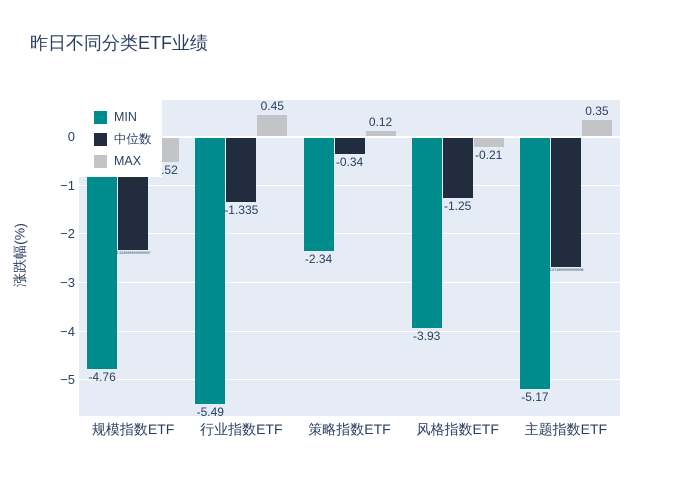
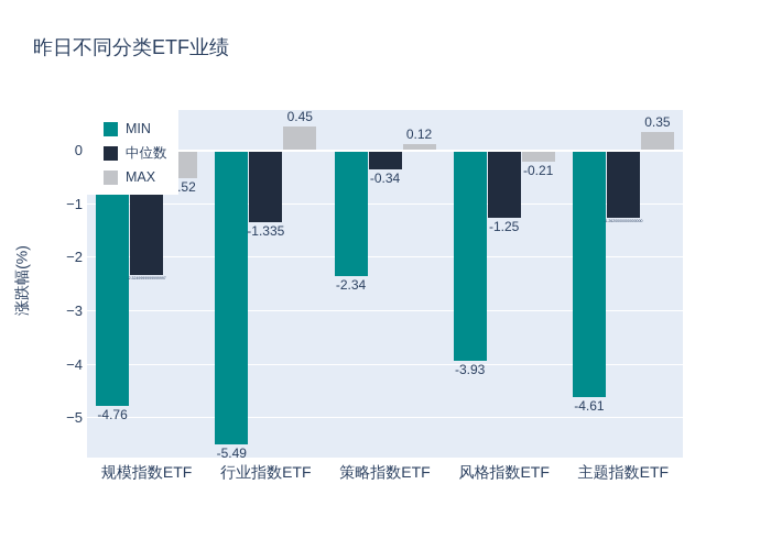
MIN/主题指数ETF: -5.17 -> -4.61
中位数/主题指数ETF: -2.6749999999999998 -> -1.2620000000000000
